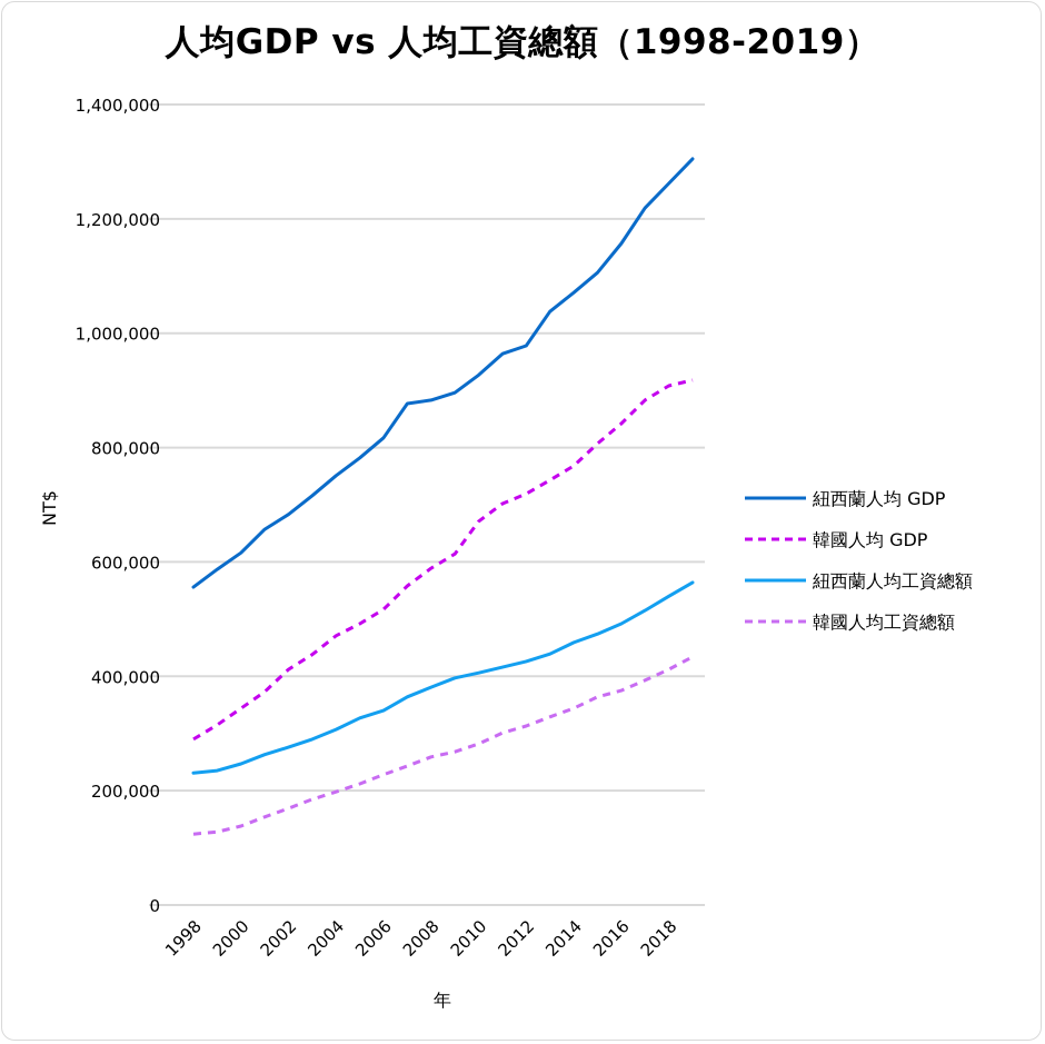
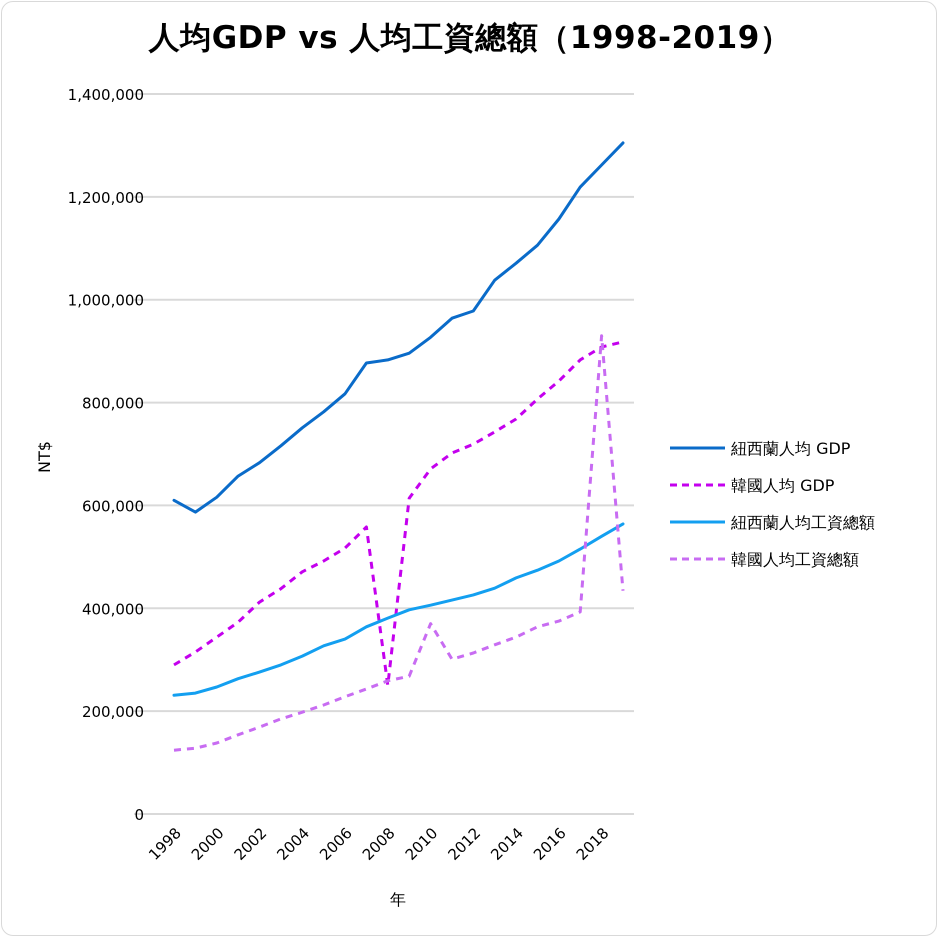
紐西蘭人均 GDP/1998: 560000 -> 610000
韓國人均 GDP/2008: 590000 -> 250000
韓國人均工資總額/2010: 280000 -> 370000
韓國人均工資總額/2018: 410000 -> 930000
